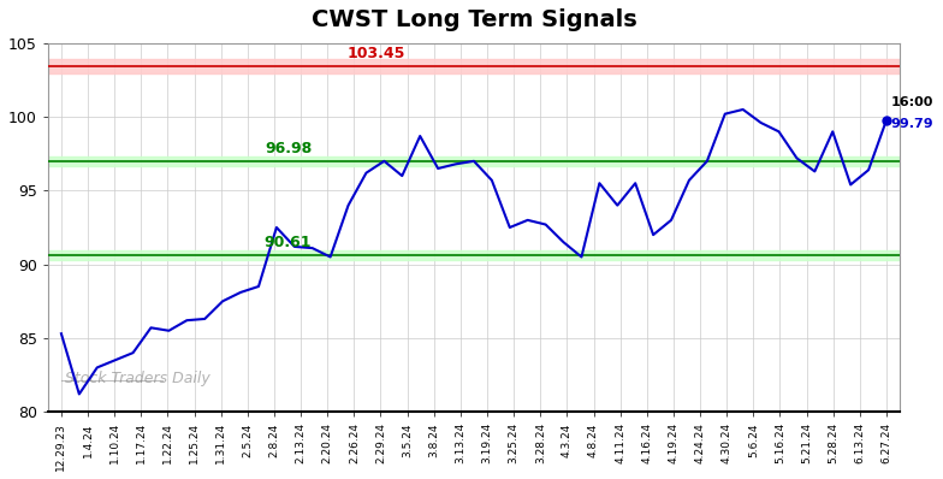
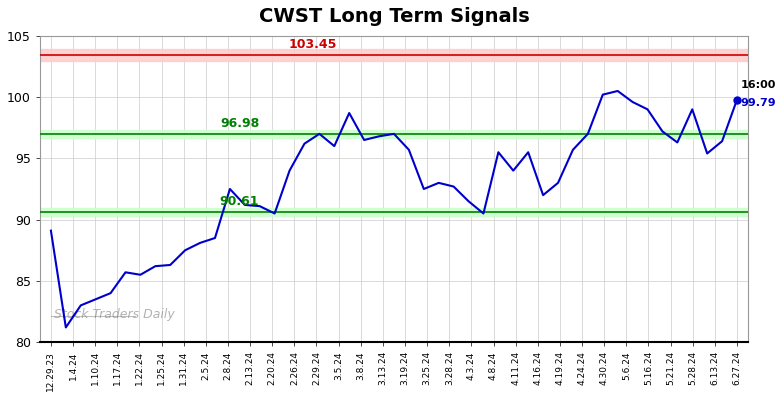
12.29.23: 85.3 -> 89.1
